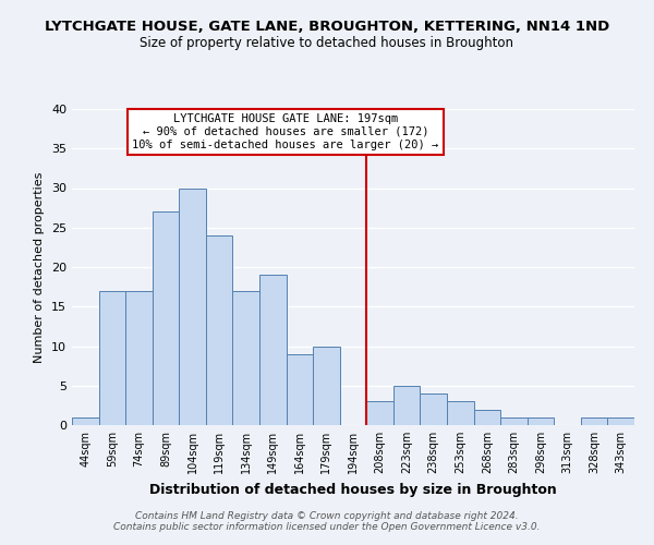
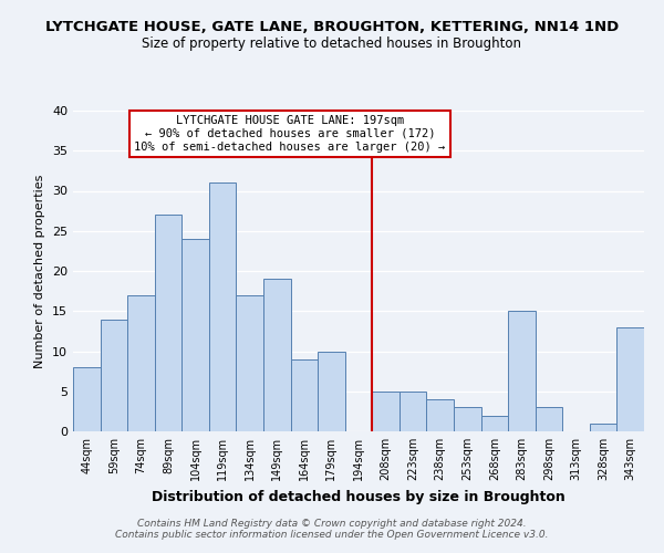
44sqm: 1 -> 8
59sqm: 17 -> 14
104sqm: 30 -> 24
119sqm: 24 -> 31
208sqm: 3 -> 5
283sqm: 1 -> 15
298sqm: 1 -> 3
343sqm: 1 -> 13
